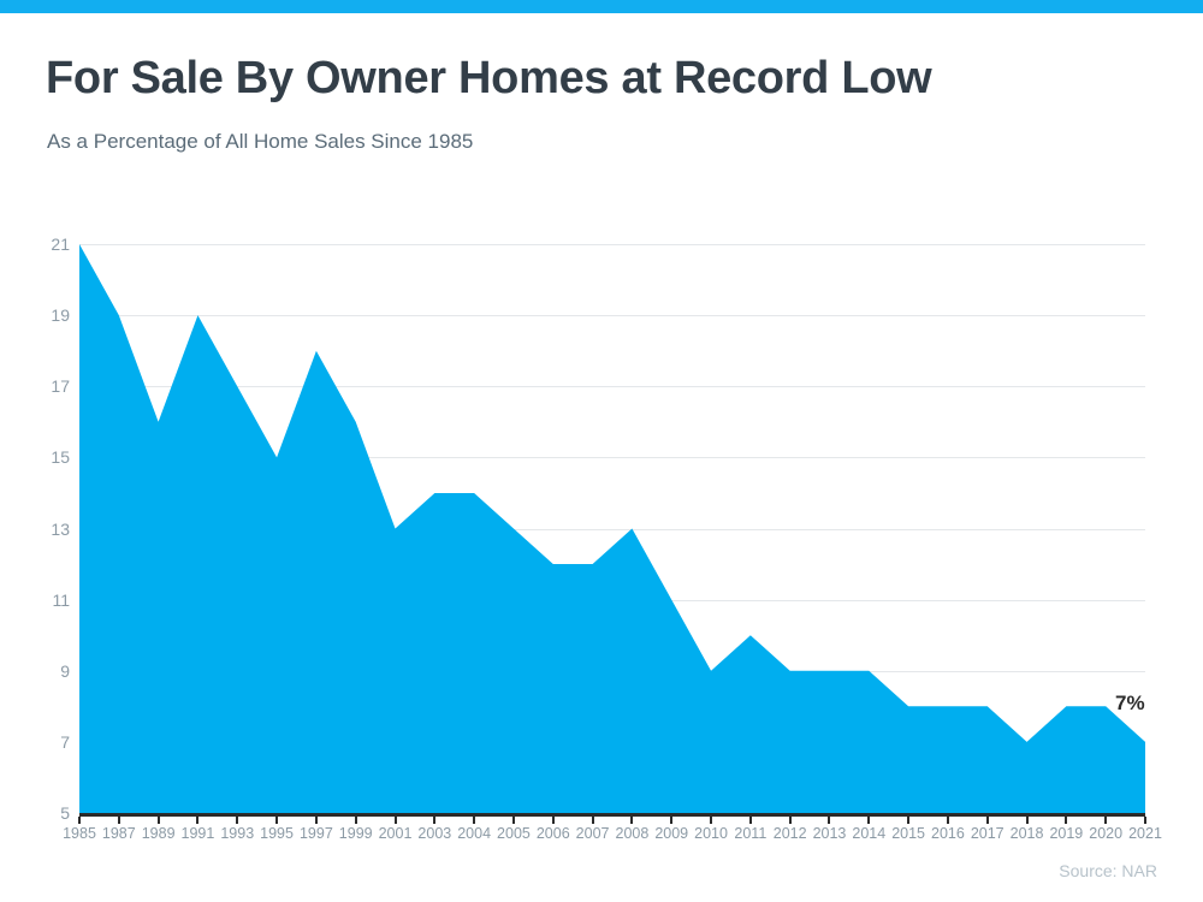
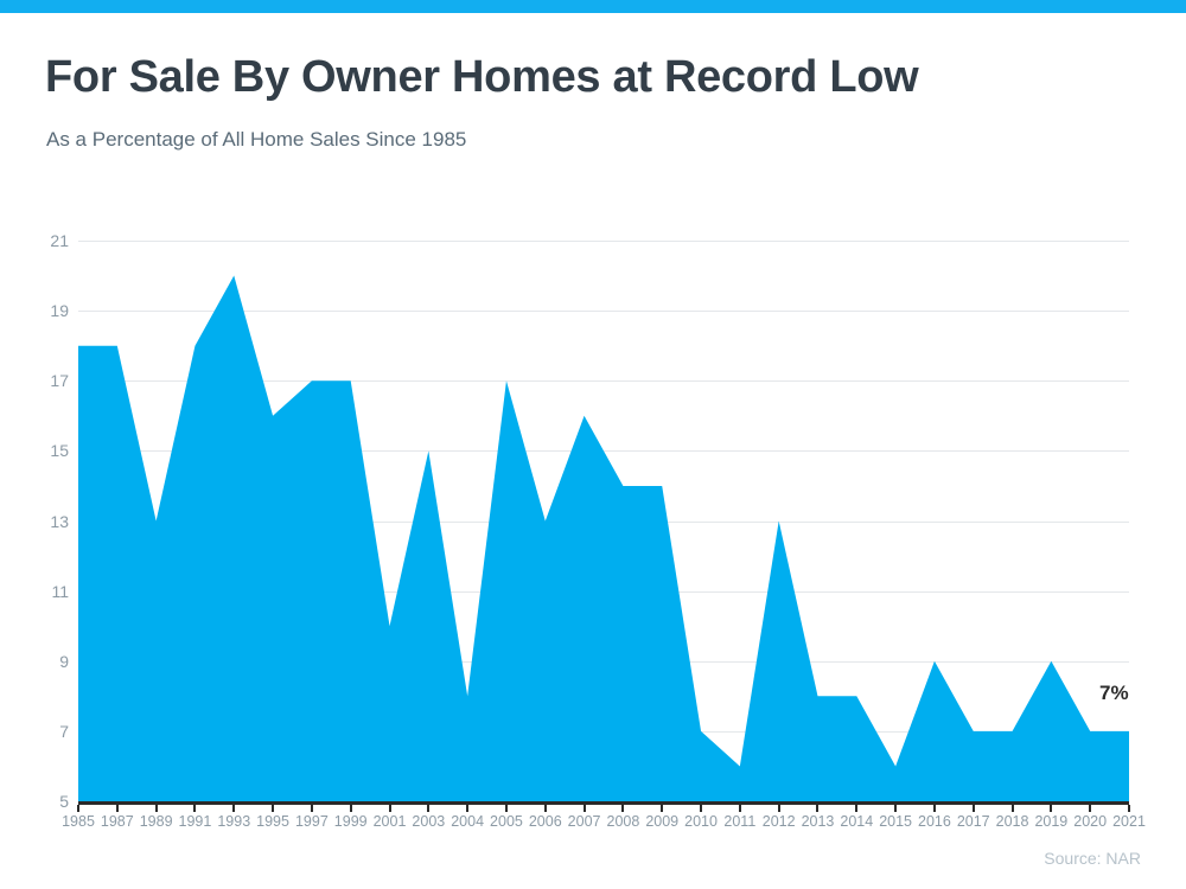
1985: 21 -> 18
1987: 19 -> 18
1989: 16 -> 13
1991: 19 -> 18
1993: 17 -> 20
1995: 15 -> 16
1997: 18 -> 17
1999: 16 -> 17
2001: 13 -> 10
2003: 14 -> 15
2004: 14 -> 8
2005: 13 -> 17
2006: 12 -> 13
2007: 12 -> 16
2008: 13 -> 14
2009: 11 -> 14
2010: 9 -> 7
2011: 10 -> 6
2012: 9 -> 13
2013: 9 -> 8
2014: 9 -> 8
2015: 8 -> 6
2016: 8 -> 9
2017: 8 -> 7
2019: 8 -> 9
2020: 8 -> 7
